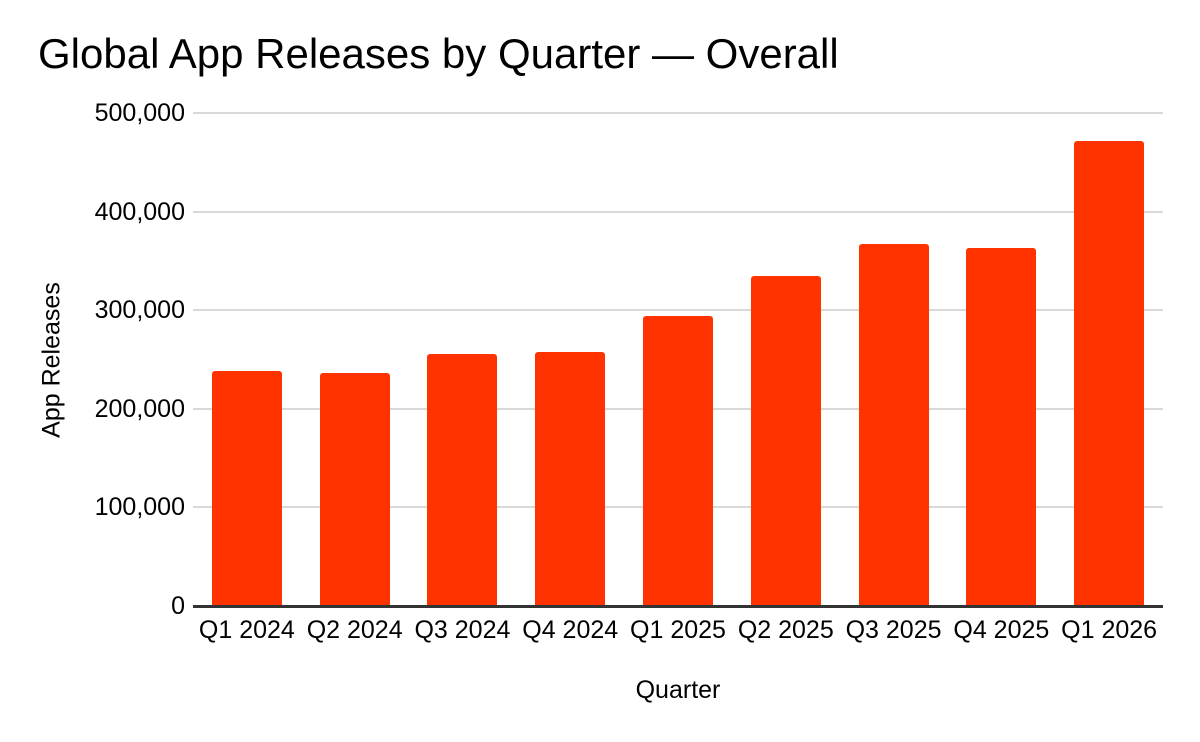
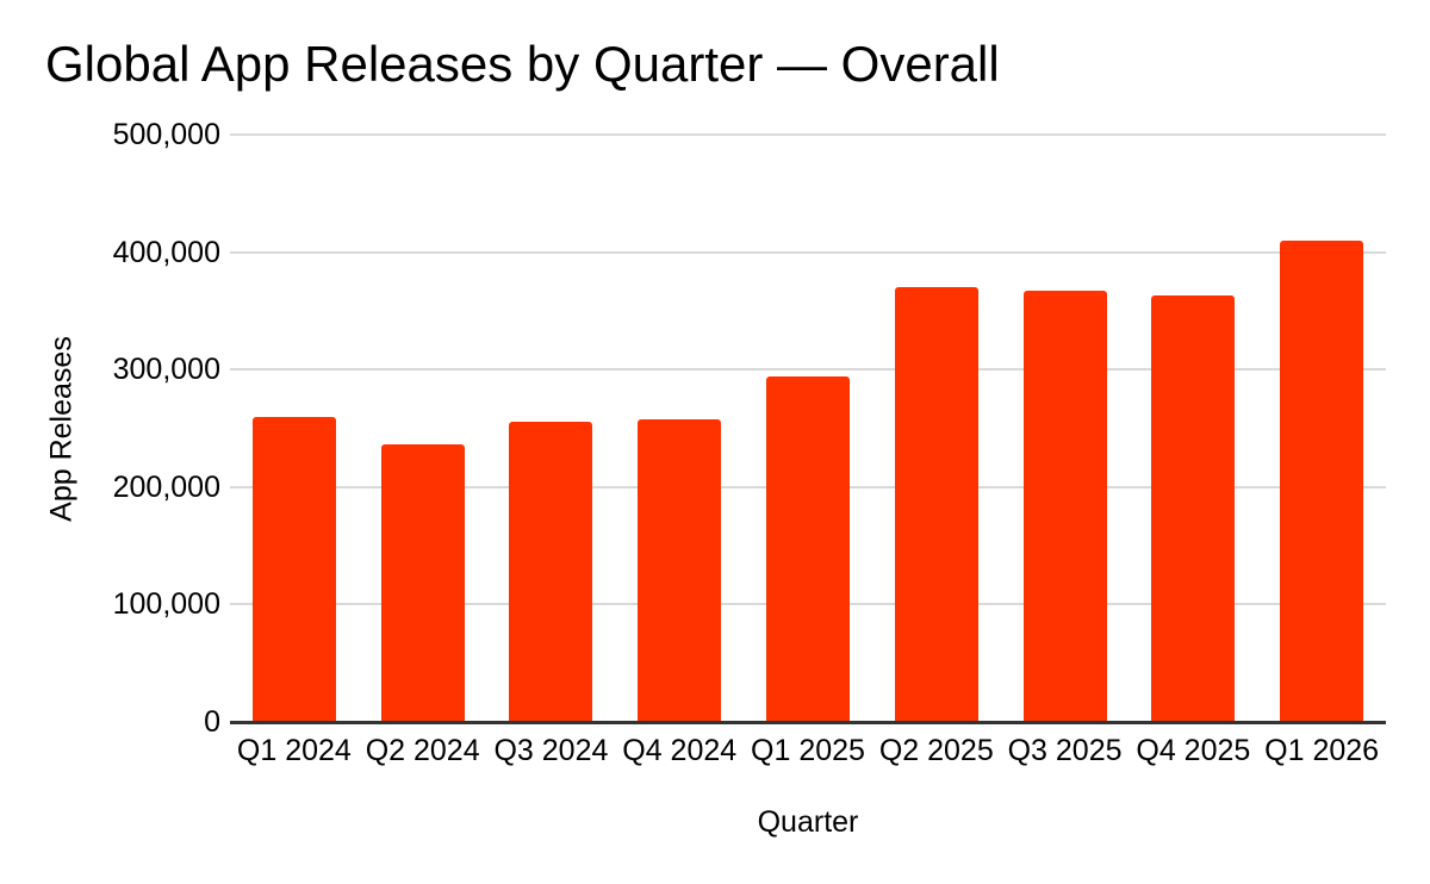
Q1 2024: 240000 -> 260000
Q2 2025: 340000 -> 370000
Q1 2026: 470000 -> 410000
